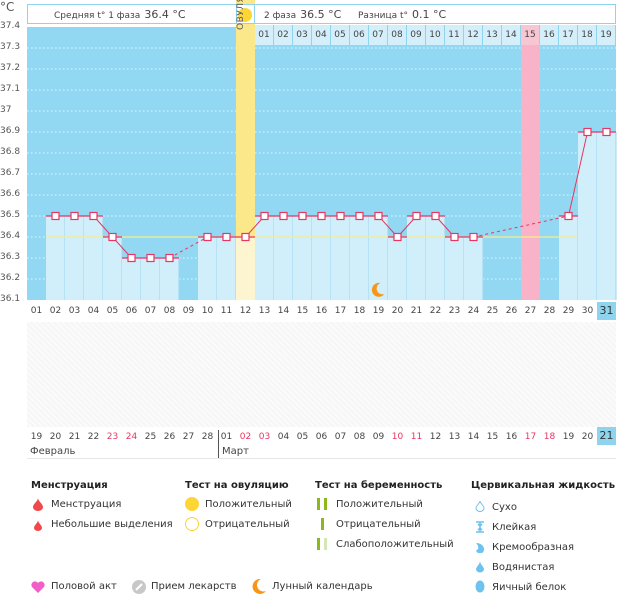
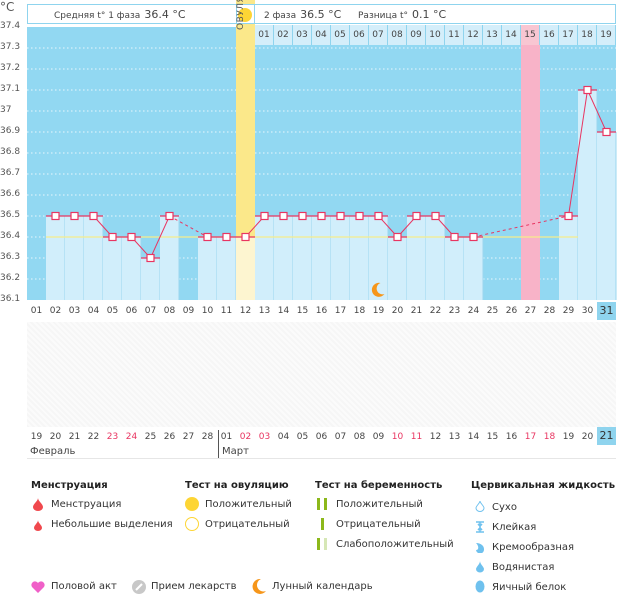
06: 36.3 -> 36.4
08: 36.3 -> 36.5
30: 36.9 -> 37.1
